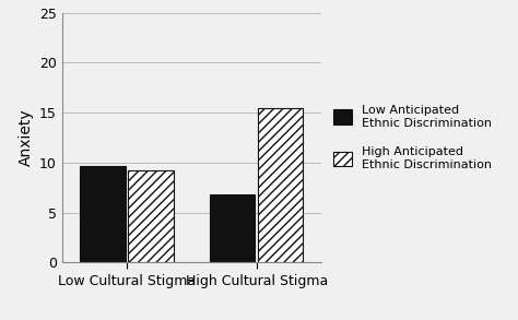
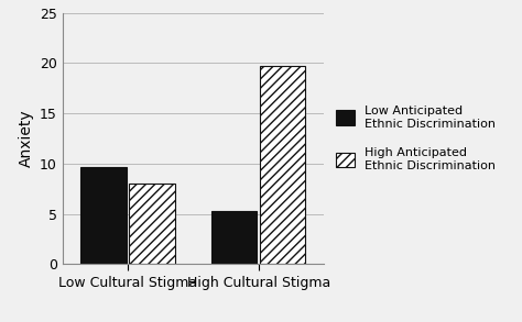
High Anticipated Ethnic Discrimination/Low Cultural Stigma: 9.2 -> 8.0
Low Anticipated Ethnic Discrimination/High Cultural Stigma: 6.8 -> 5.3
High Anticipated Ethnic Discrimination/High Cultural Stigma: 15.4 -> 19.7
